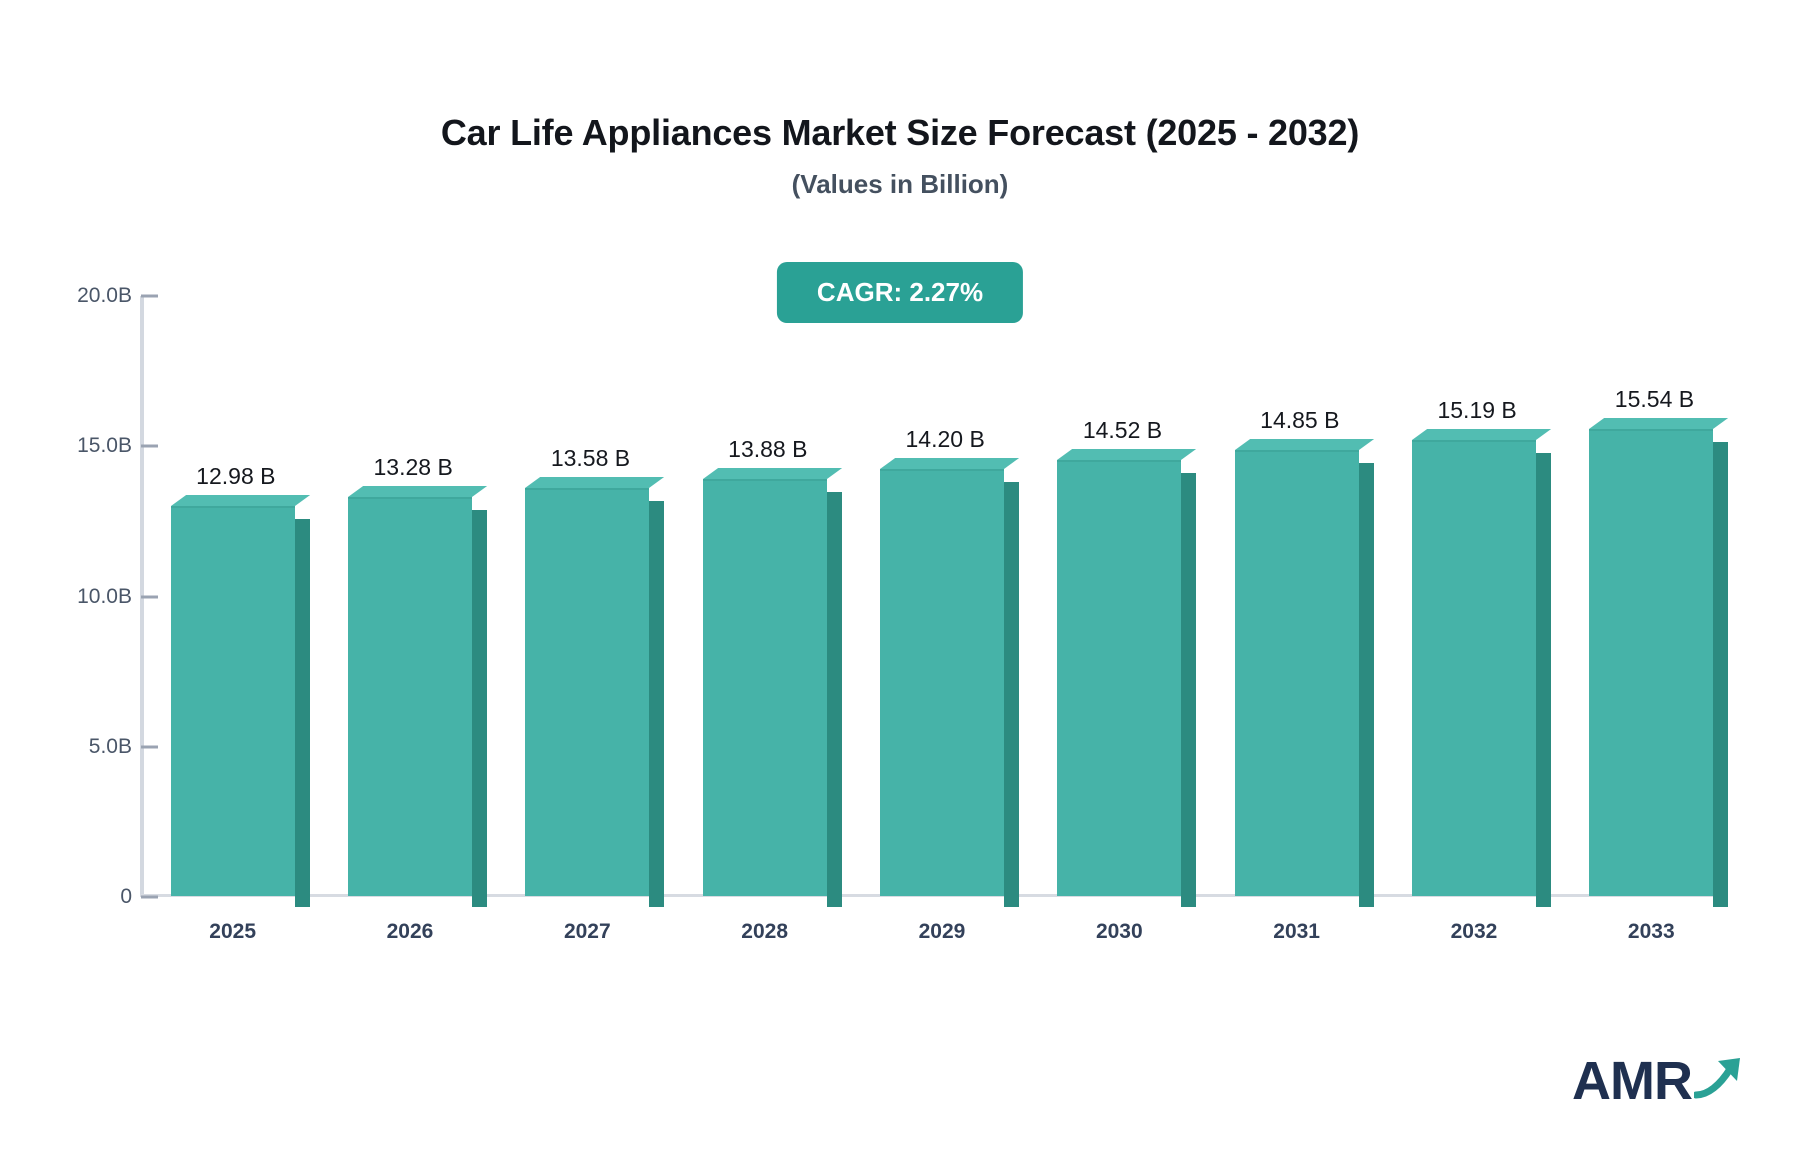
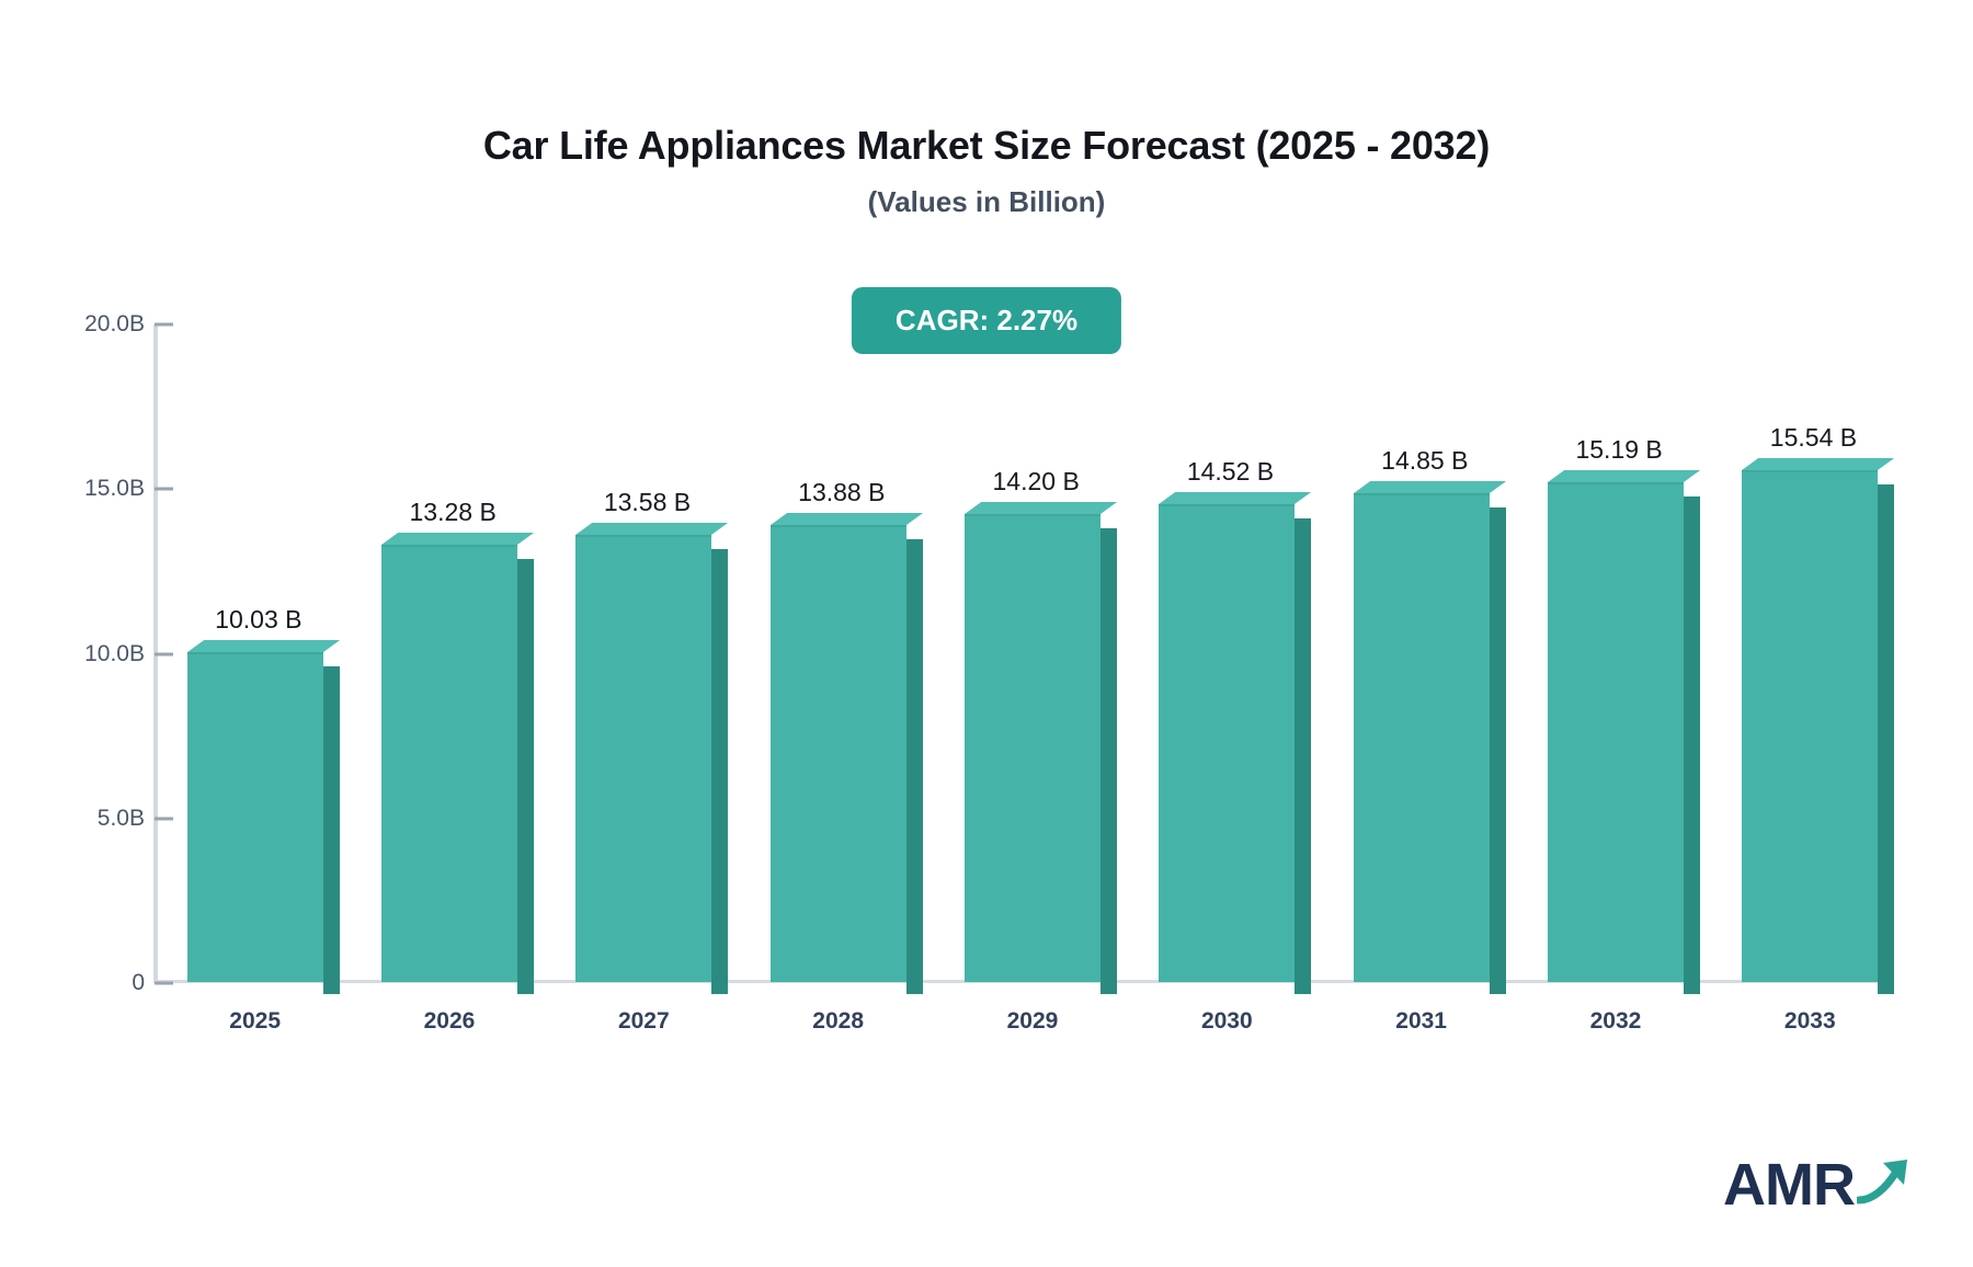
2025: 12.98 -> 10.03
